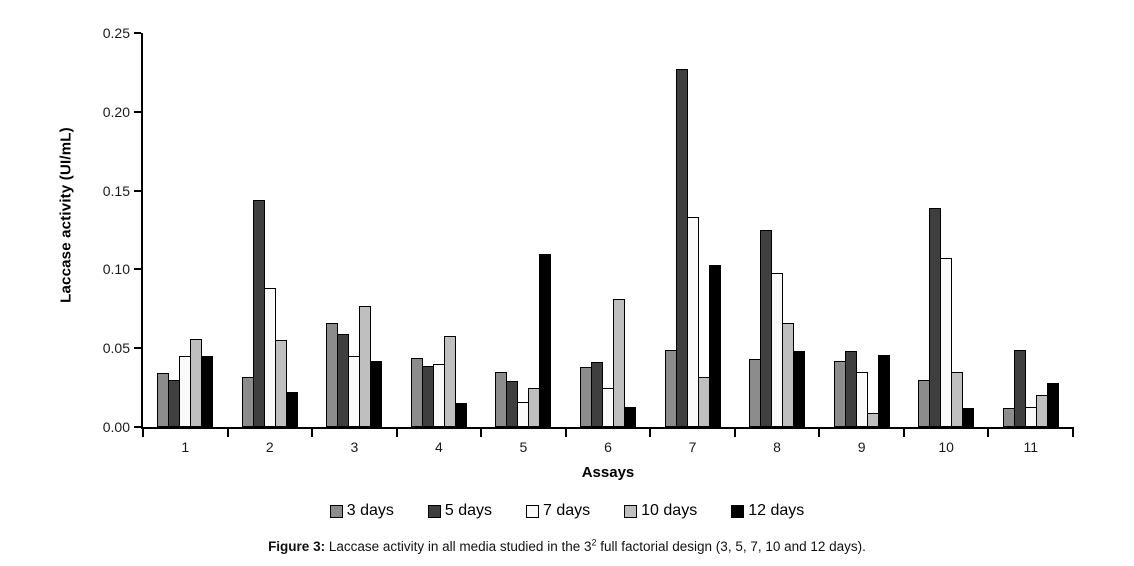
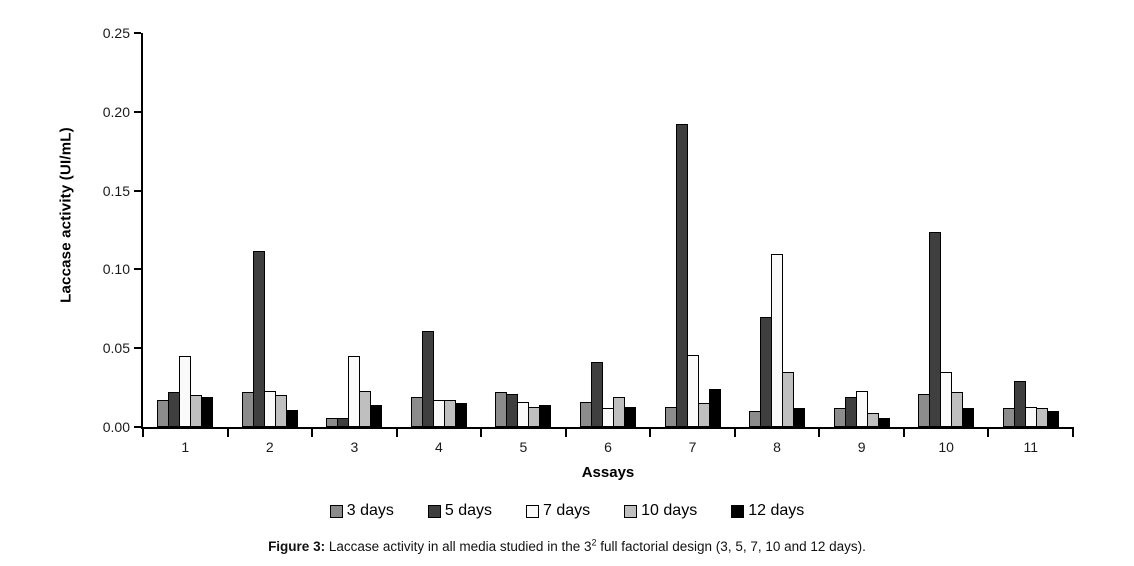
3 days/1: 0.034 -> 0.017
5 days/1: 0.030 -> 0.022
10 days/1: 0.056 -> 0.020
12 days/1: 0.045 -> 0.019
3 days/2: 0.032 -> 0.022
5 days/2: 0.144 -> 0.112
7 days/2: 0.088 -> 0.023
10 days/2: 0.055 -> 0.020
12 days/2: 0.022 -> 0.011
3 days/3: 0.066 -> 0.006
5 days/3: 0.059 -> 0.006
10 days/3: 0.077 -> 0.023
12 days/3: 0.042 -> 0.014
3 days/4: 0.044 -> 0.019
5 days/4: 0.039 -> 0.061
7 days/4: 0.040 -> 0.017
10 days/4: 0.058 -> 0.017
3 days/5: 0.035 -> 0.022
5 days/5: 0.029 -> 0.021
10 days/5: 0.025 -> 0.013
12 days/5: 0.110 -> 0.014
3 days/6: 0.038 -> 0.016
7 days/6: 0.025 -> 0.012
10 days/6: 0.081 -> 0.019
3 days/7: 0.049 -> 0.013
5 days/7: 0.227 -> 0.192
7 days/7: 0.133 -> 0.046
10 days/7: 0.032 -> 0.015
12 days/7: 0.103 -> 0.024
3 days/8: 0.043 -> 0.010
5 days/8: 0.125 -> 0.070
7 days/8: 0.098 -> 0.110
10 days/8: 0.066 -> 0.035
12 days/8: 0.048 -> 0.012
3 days/9: 0.042 -> 0.012
5 days/9: 0.048 -> 0.019
7 days/9: 0.035 -> 0.023
12 days/9: 0.046 -> 0.006
3 days/10: 0.030 -> 0.021
5 days/10: 0.139 -> 0.124
7 days/10: 0.107 -> 0.035
10 days/10: 0.035 -> 0.022
5 days/11: 0.049 -> 0.029
10 days/11: 0.020 -> 0.012
12 days/11: 0.028 -> 0.010
